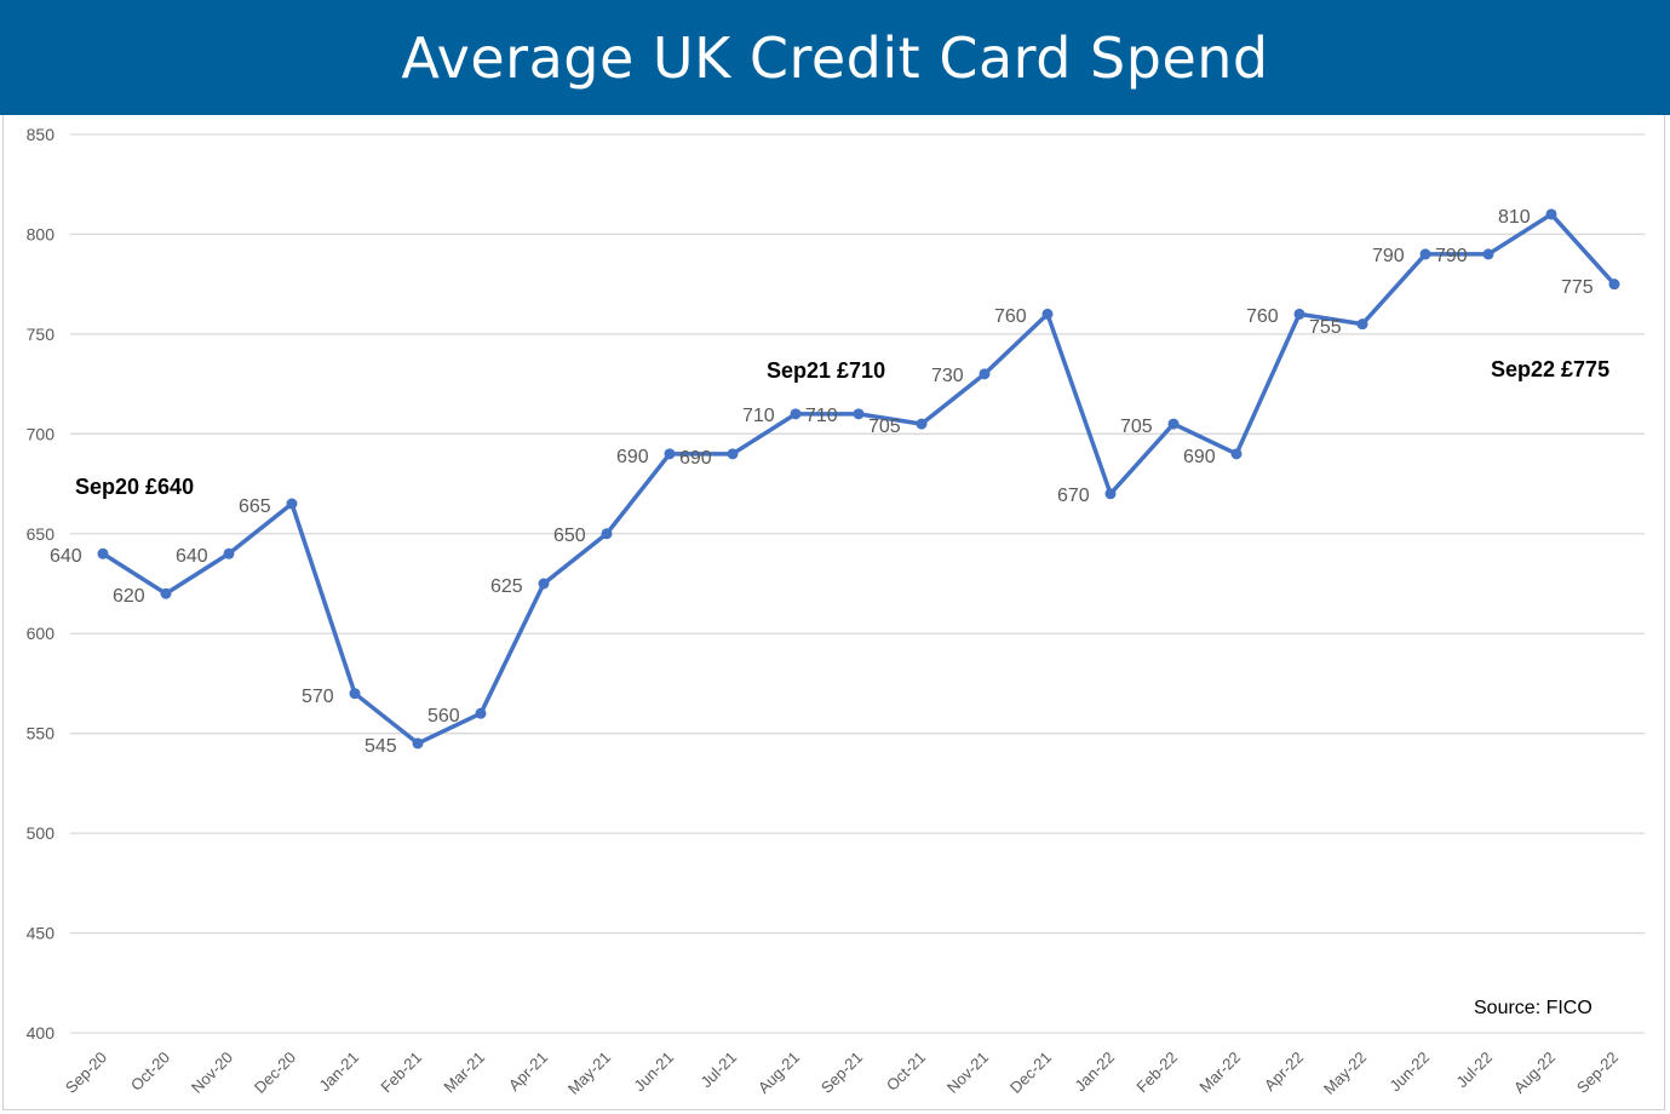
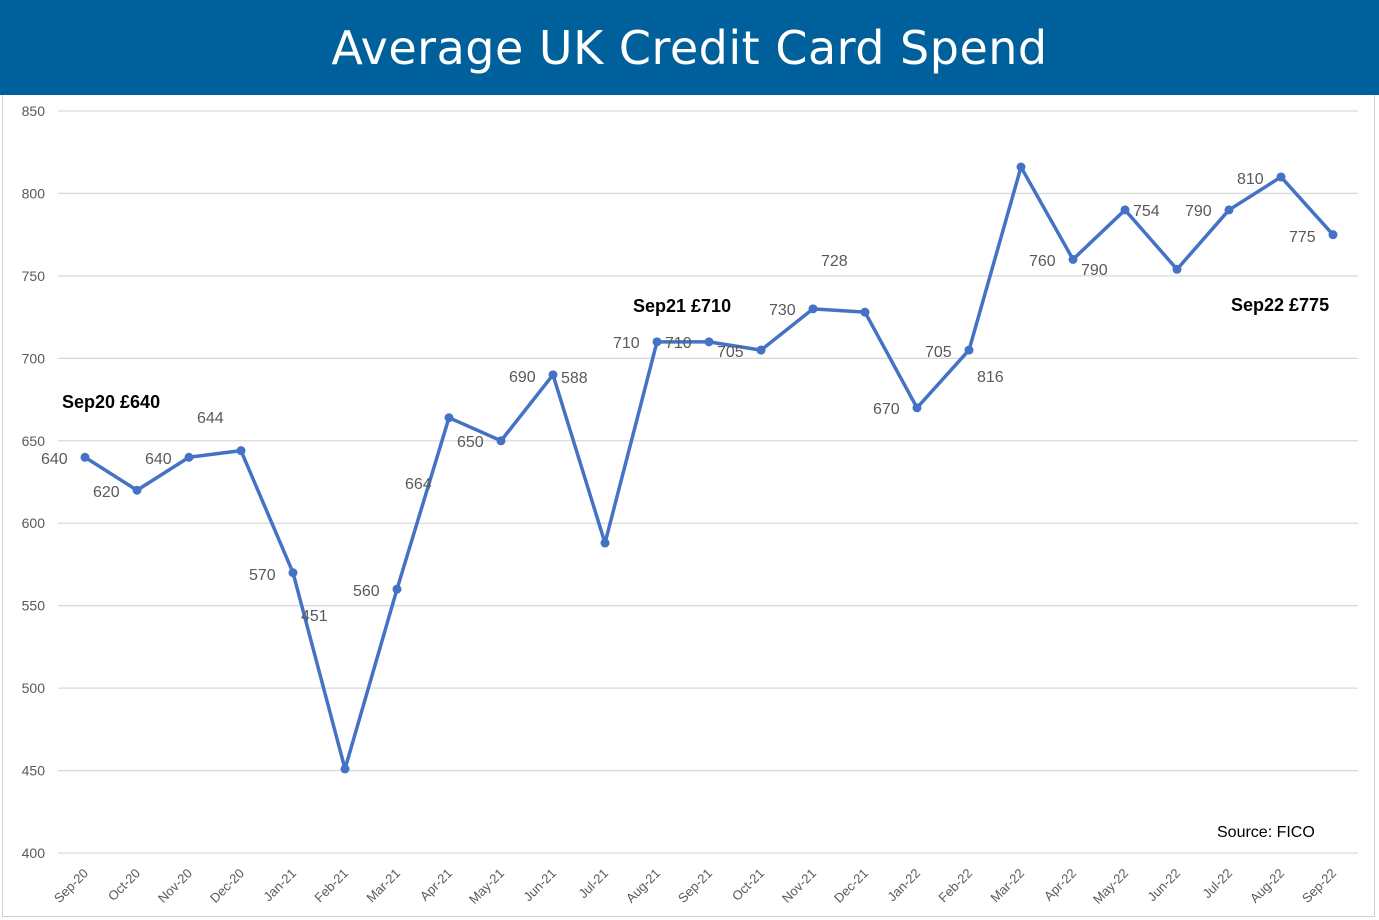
Dec-20: 665 -> 644
Feb-21: 545 -> 451
Apr-21: 625 -> 664
Jul-21: 690 -> 588
Dec-21: 760 -> 728
Mar-22: 690 -> 816
May-22: 755 -> 790
Jun-22: 790 -> 754
